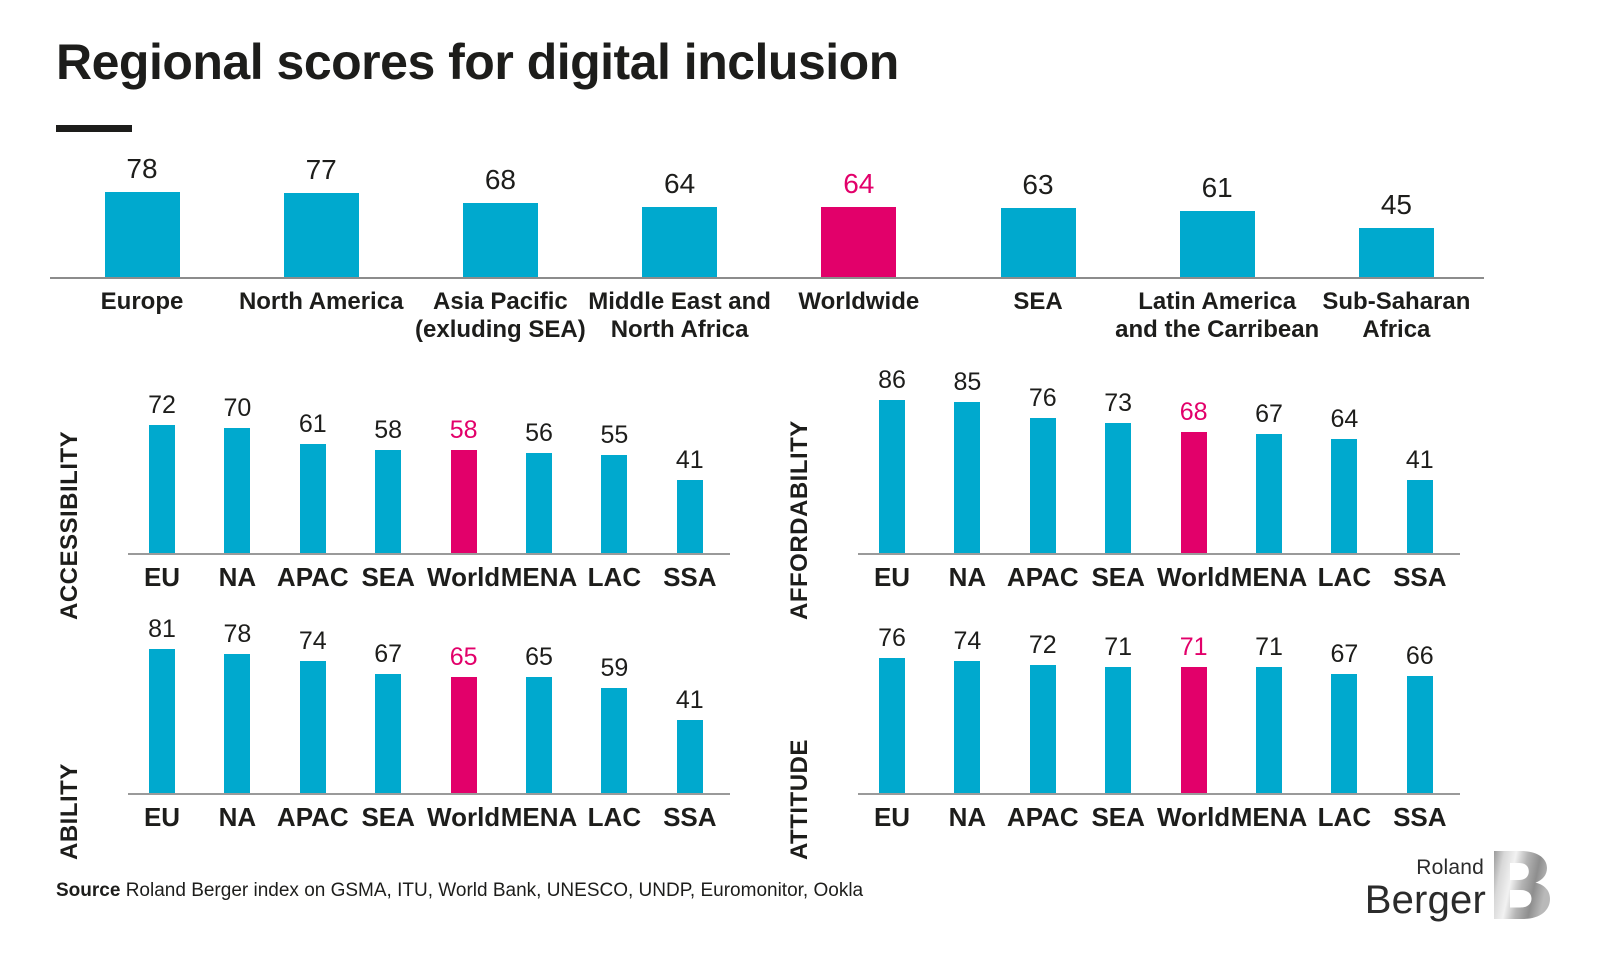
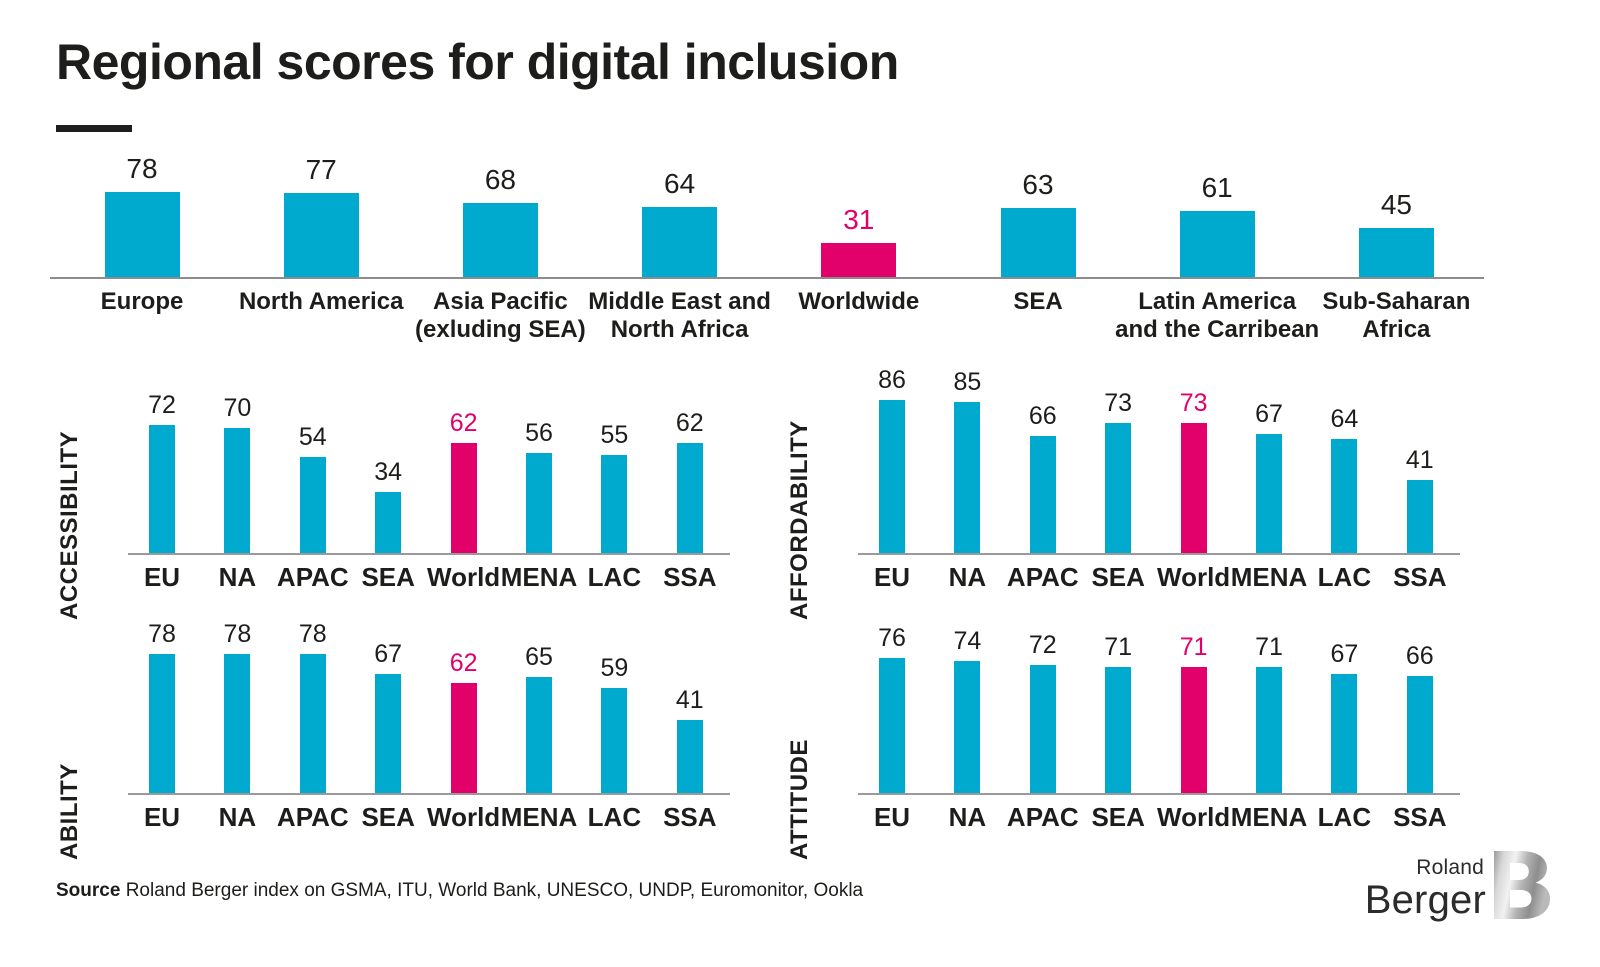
Regional scores for digital inclusion/Worldwide: 64 -> 31
ACCESSIBILITY/APAC: 61 -> 54
ACCESSIBILITY/SEA: 58 -> 34
ACCESSIBILITY/World: 58 -> 62
ACCESSIBILITY/SSA: 41 -> 62
AFFORDABILITY/APAC: 76 -> 66
AFFORDABILITY/World: 68 -> 73
ABILITY/EU: 81 -> 78
ABILITY/APAC: 74 -> 78
ABILITY/World: 65 -> 62
